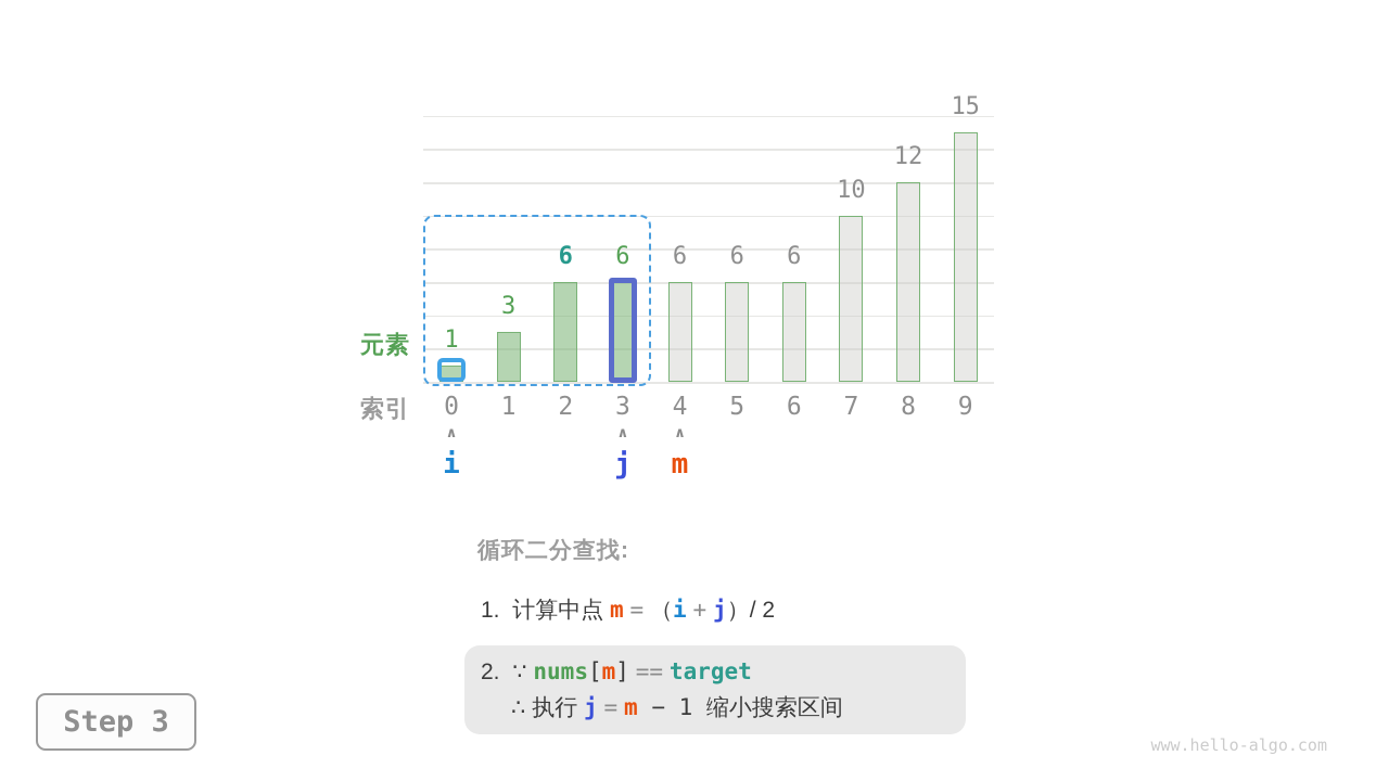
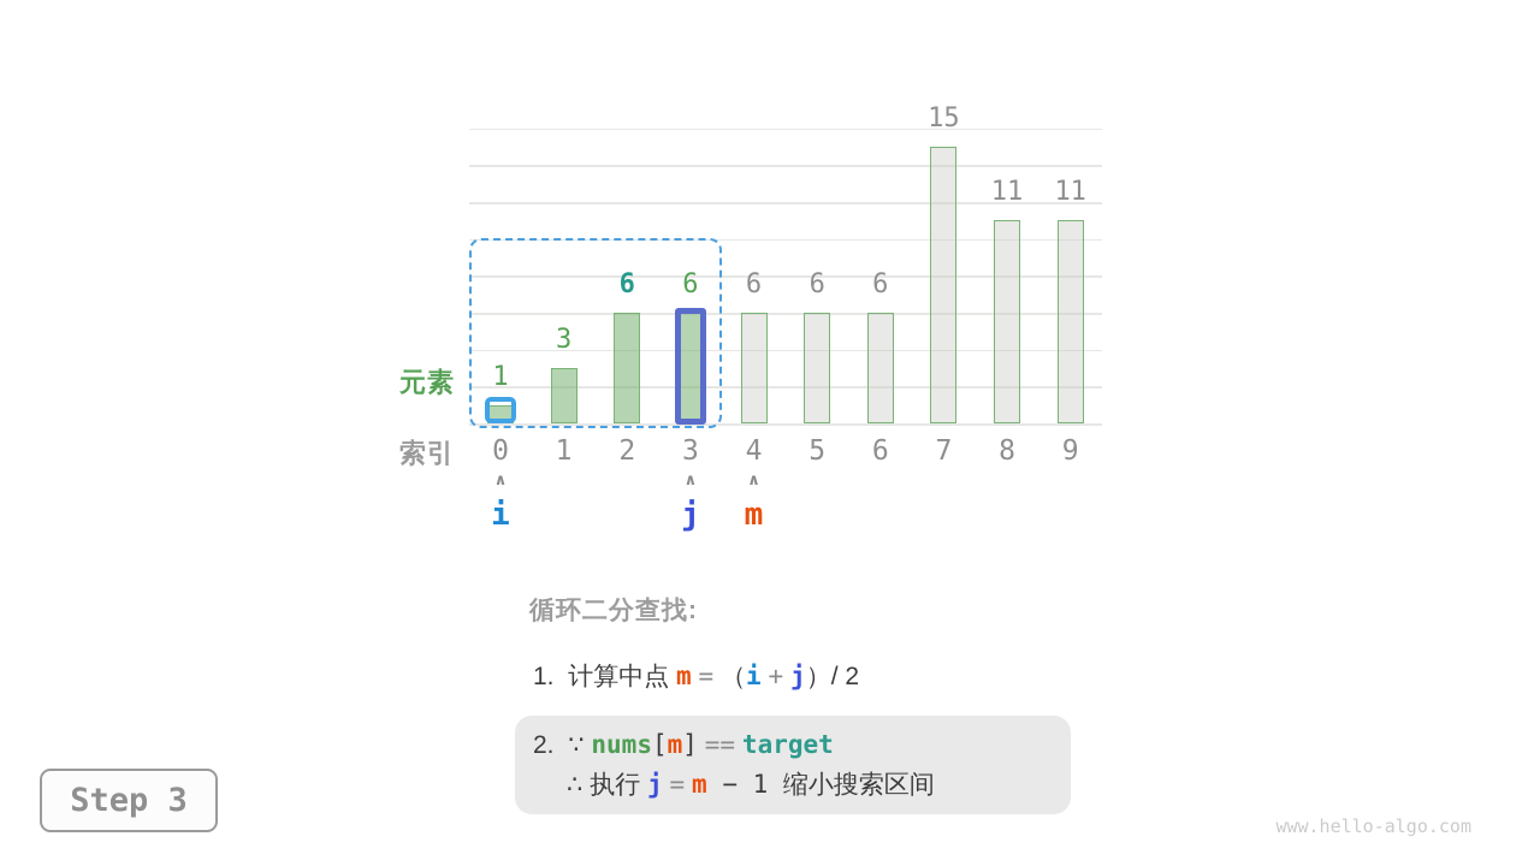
7: 10 -> 15
8: 12 -> 11
9: 15 -> 11
